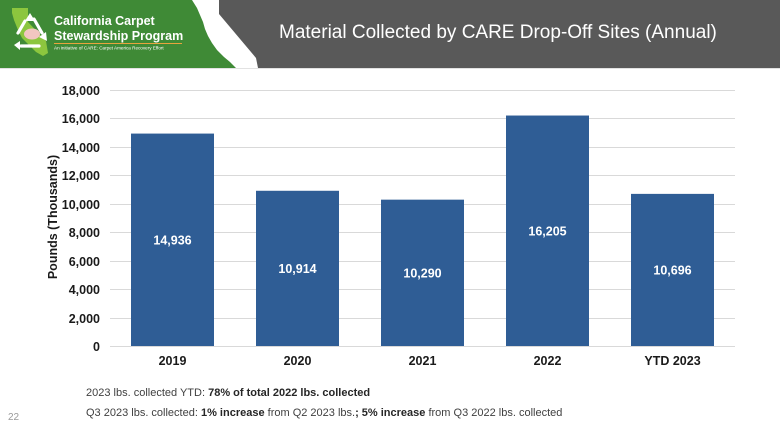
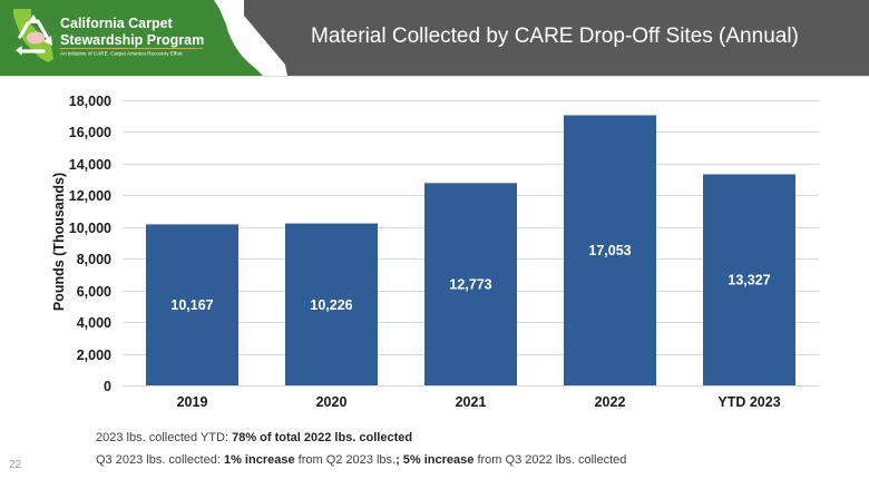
2019: 14,936 -> 10,167
2020: 10,914 -> 10,226
2021: 10,290 -> 12,773
2022: 16,205 -> 17,053
YTD 2023: 10,696 -> 13,327
